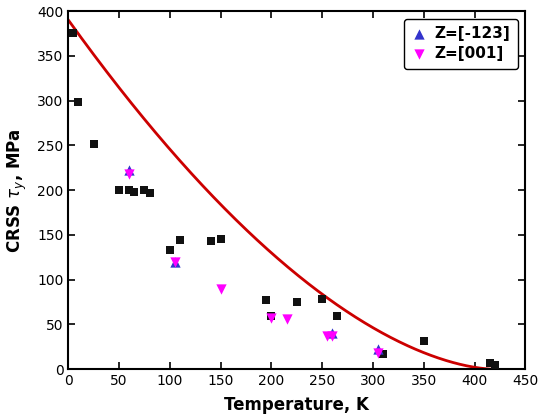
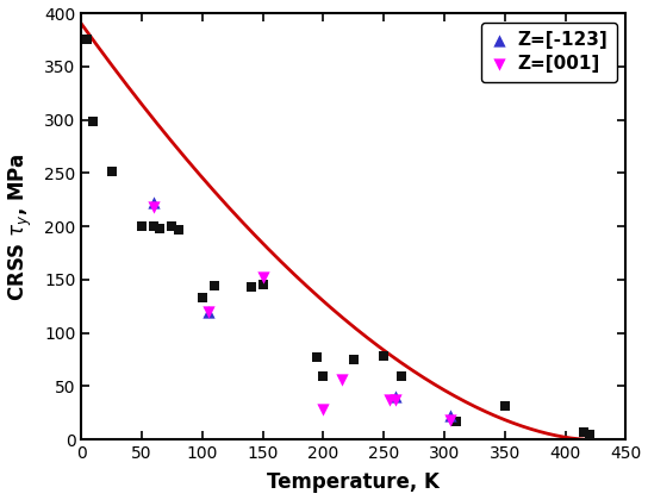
Z=[001]/150: 90 -> 152
Z=[001]/200: 57 -> 28
